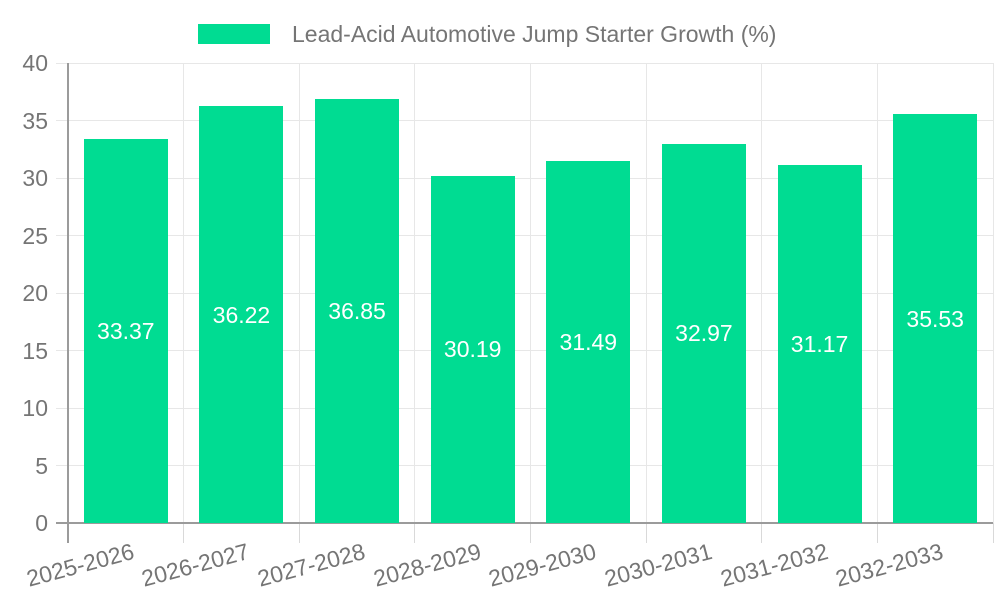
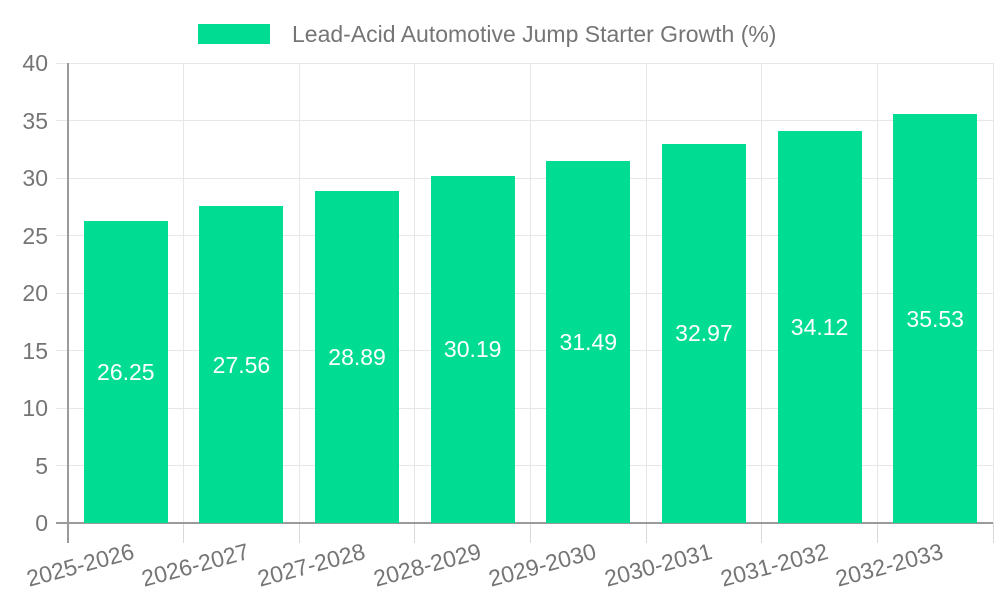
2025-2026: 33.37 -> 26.25
2026-2027: 36.22 -> 27.56
2027-2028: 36.85 -> 28.89
2031-2032: 31.17 -> 34.12
